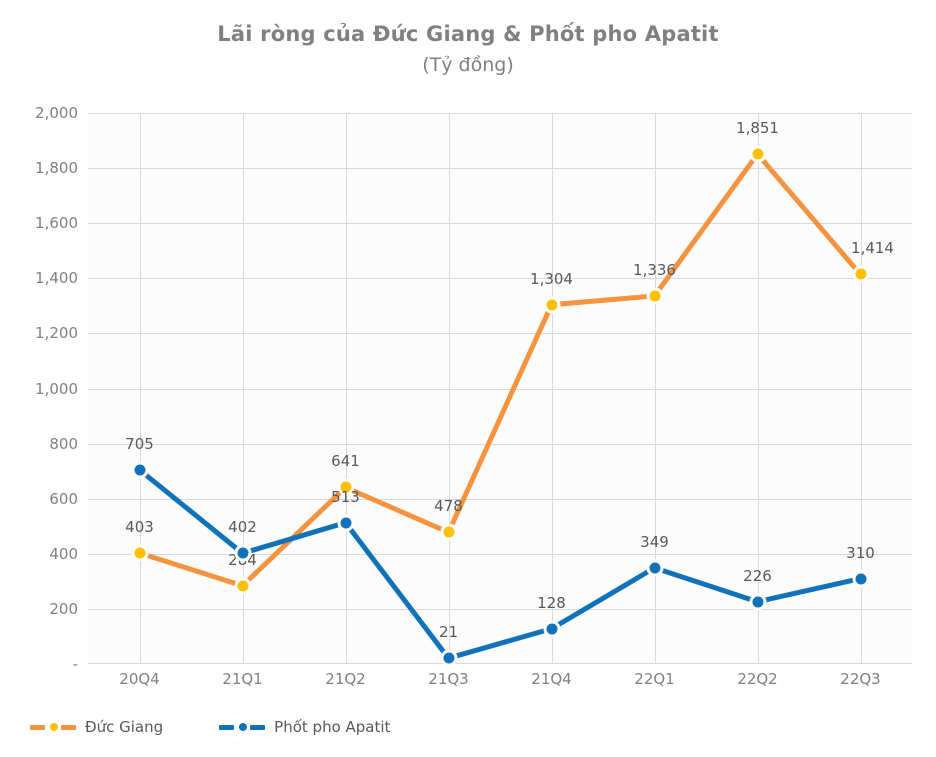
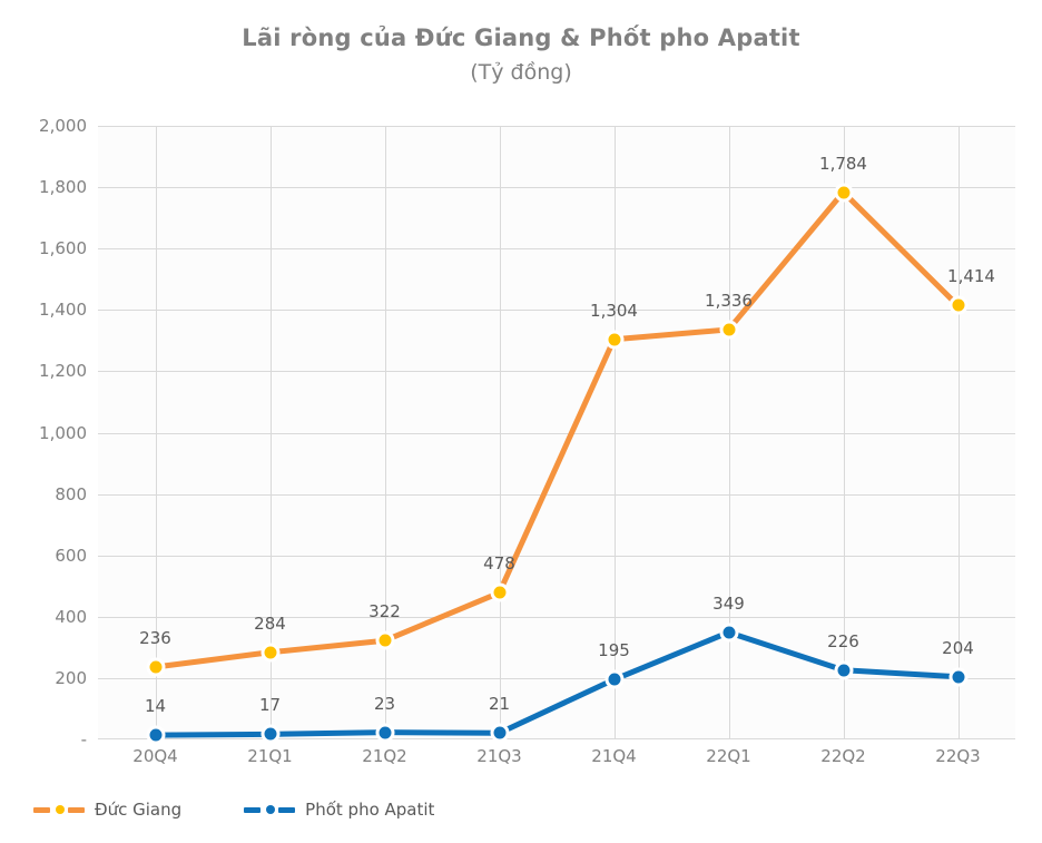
Đức Giang/20Q4: 403 -> 236
Phốt pho Apatit/20Q4: 705 -> 14
Phốt pho Apatit/21Q1: 402 -> 17
Đức Giang/21Q2: 641 -> 322
Phốt pho Apatit/21Q2: 513 -> 23
Phốt pho Apatit/21Q4: 128 -> 195
Đức Giang/22Q2: 1,851 -> 1,784
Phốt pho Apatit/22Q3: 310 -> 204
